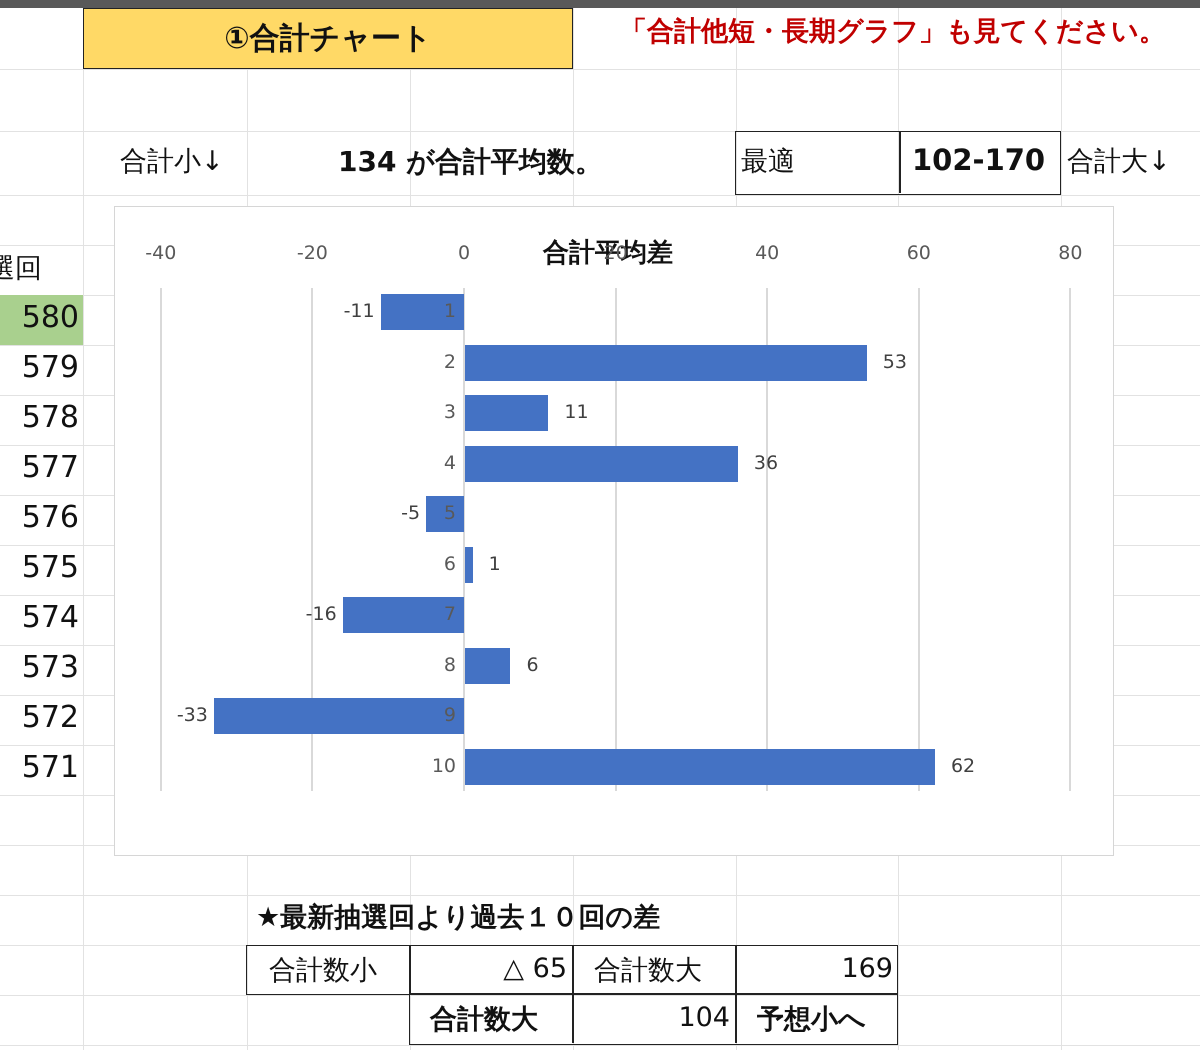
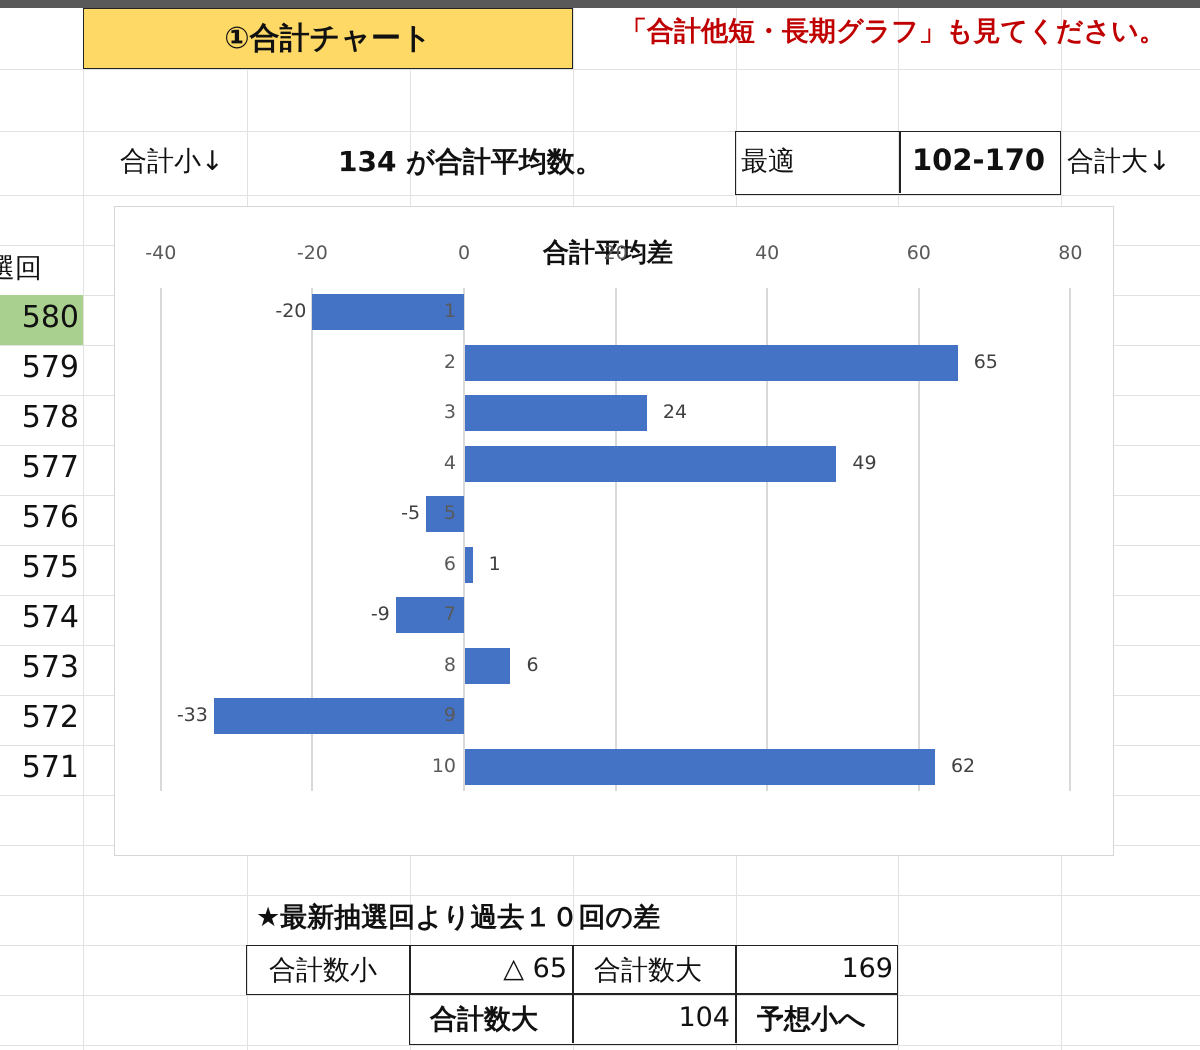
1: -11 -> -20
2: 53 -> 65
3: 11 -> 24
4: 36 -> 49
7: -16 -> -9
